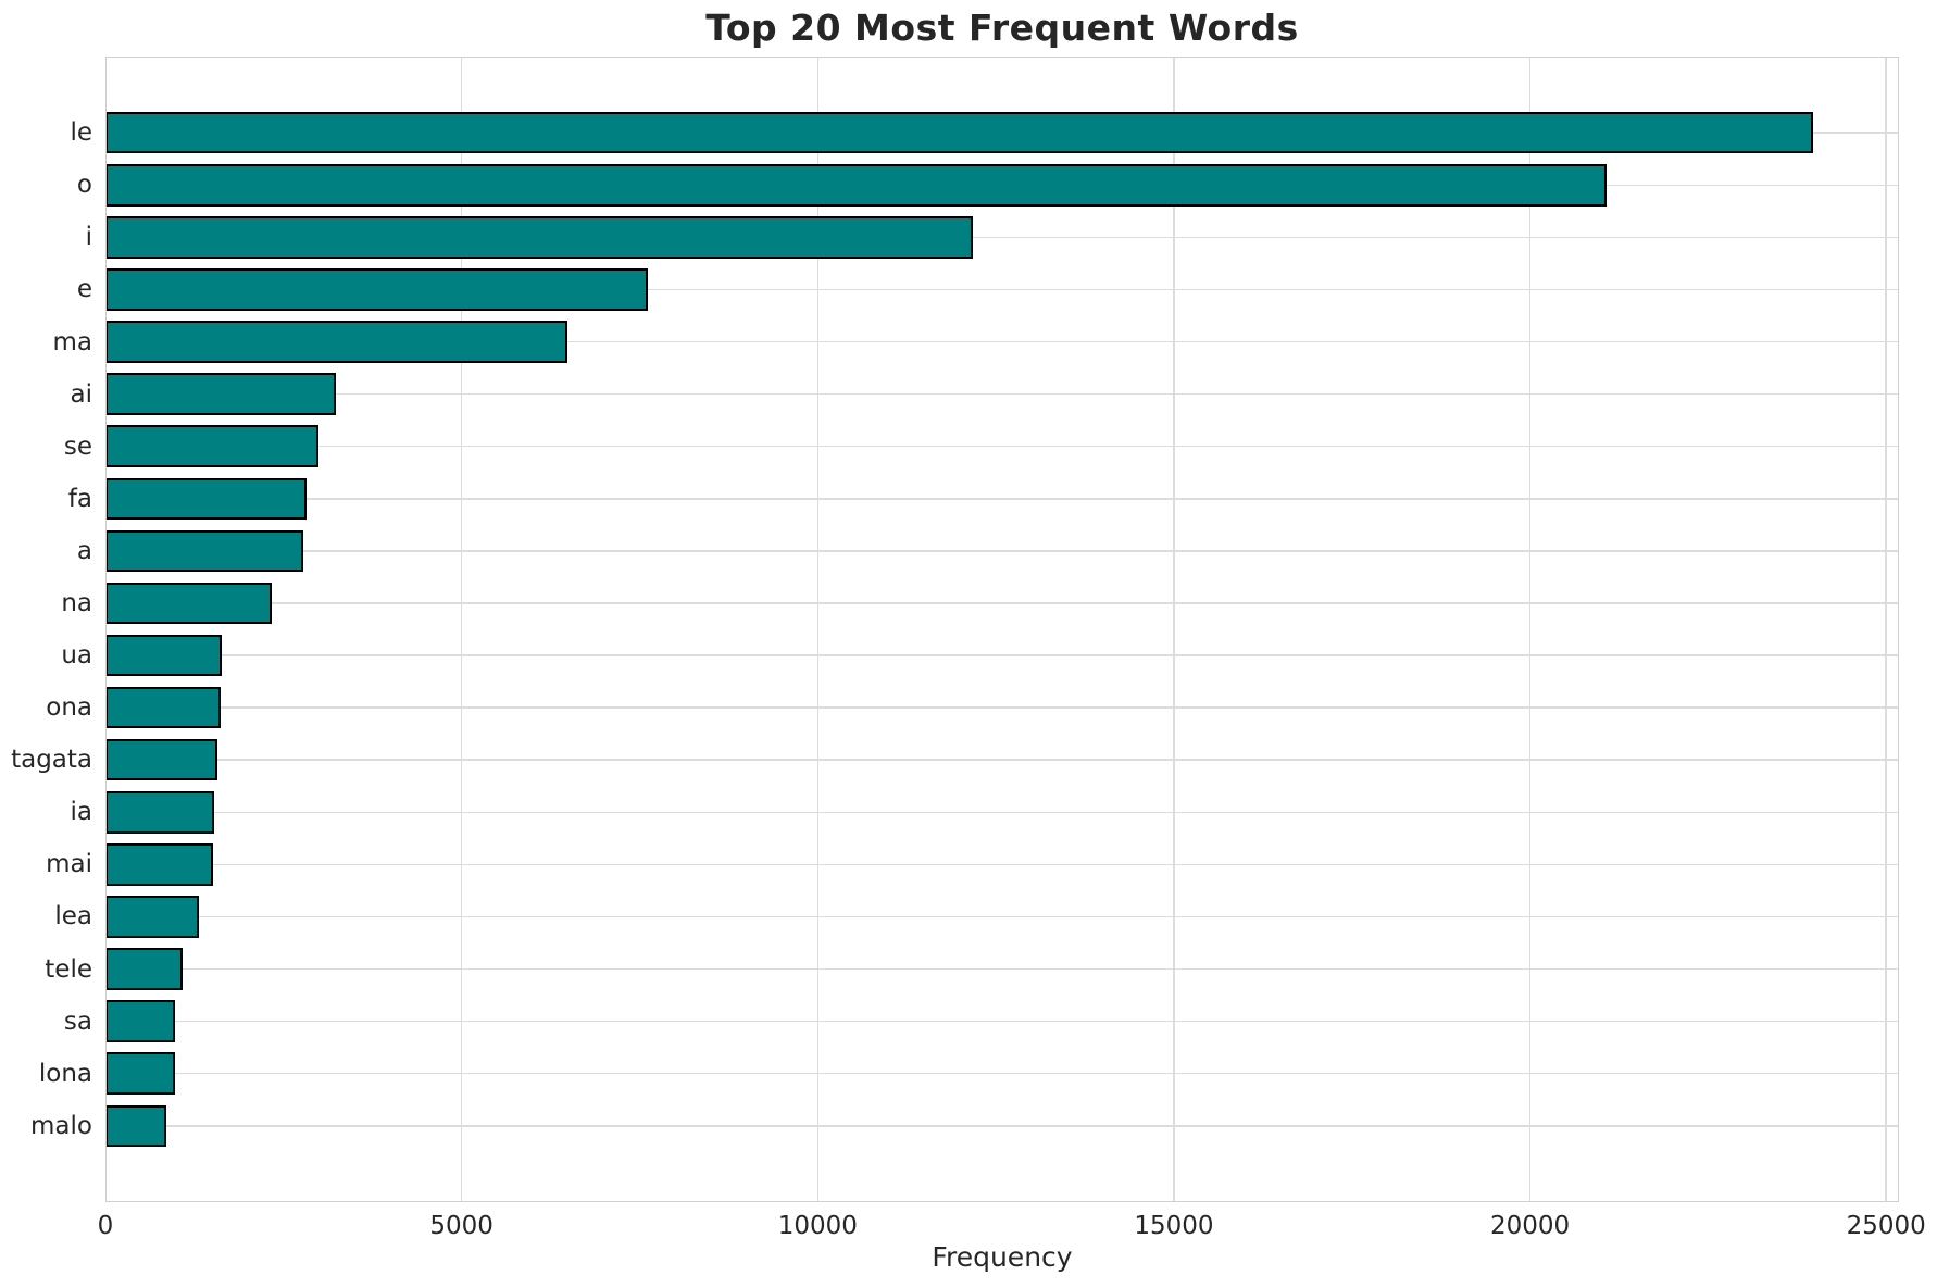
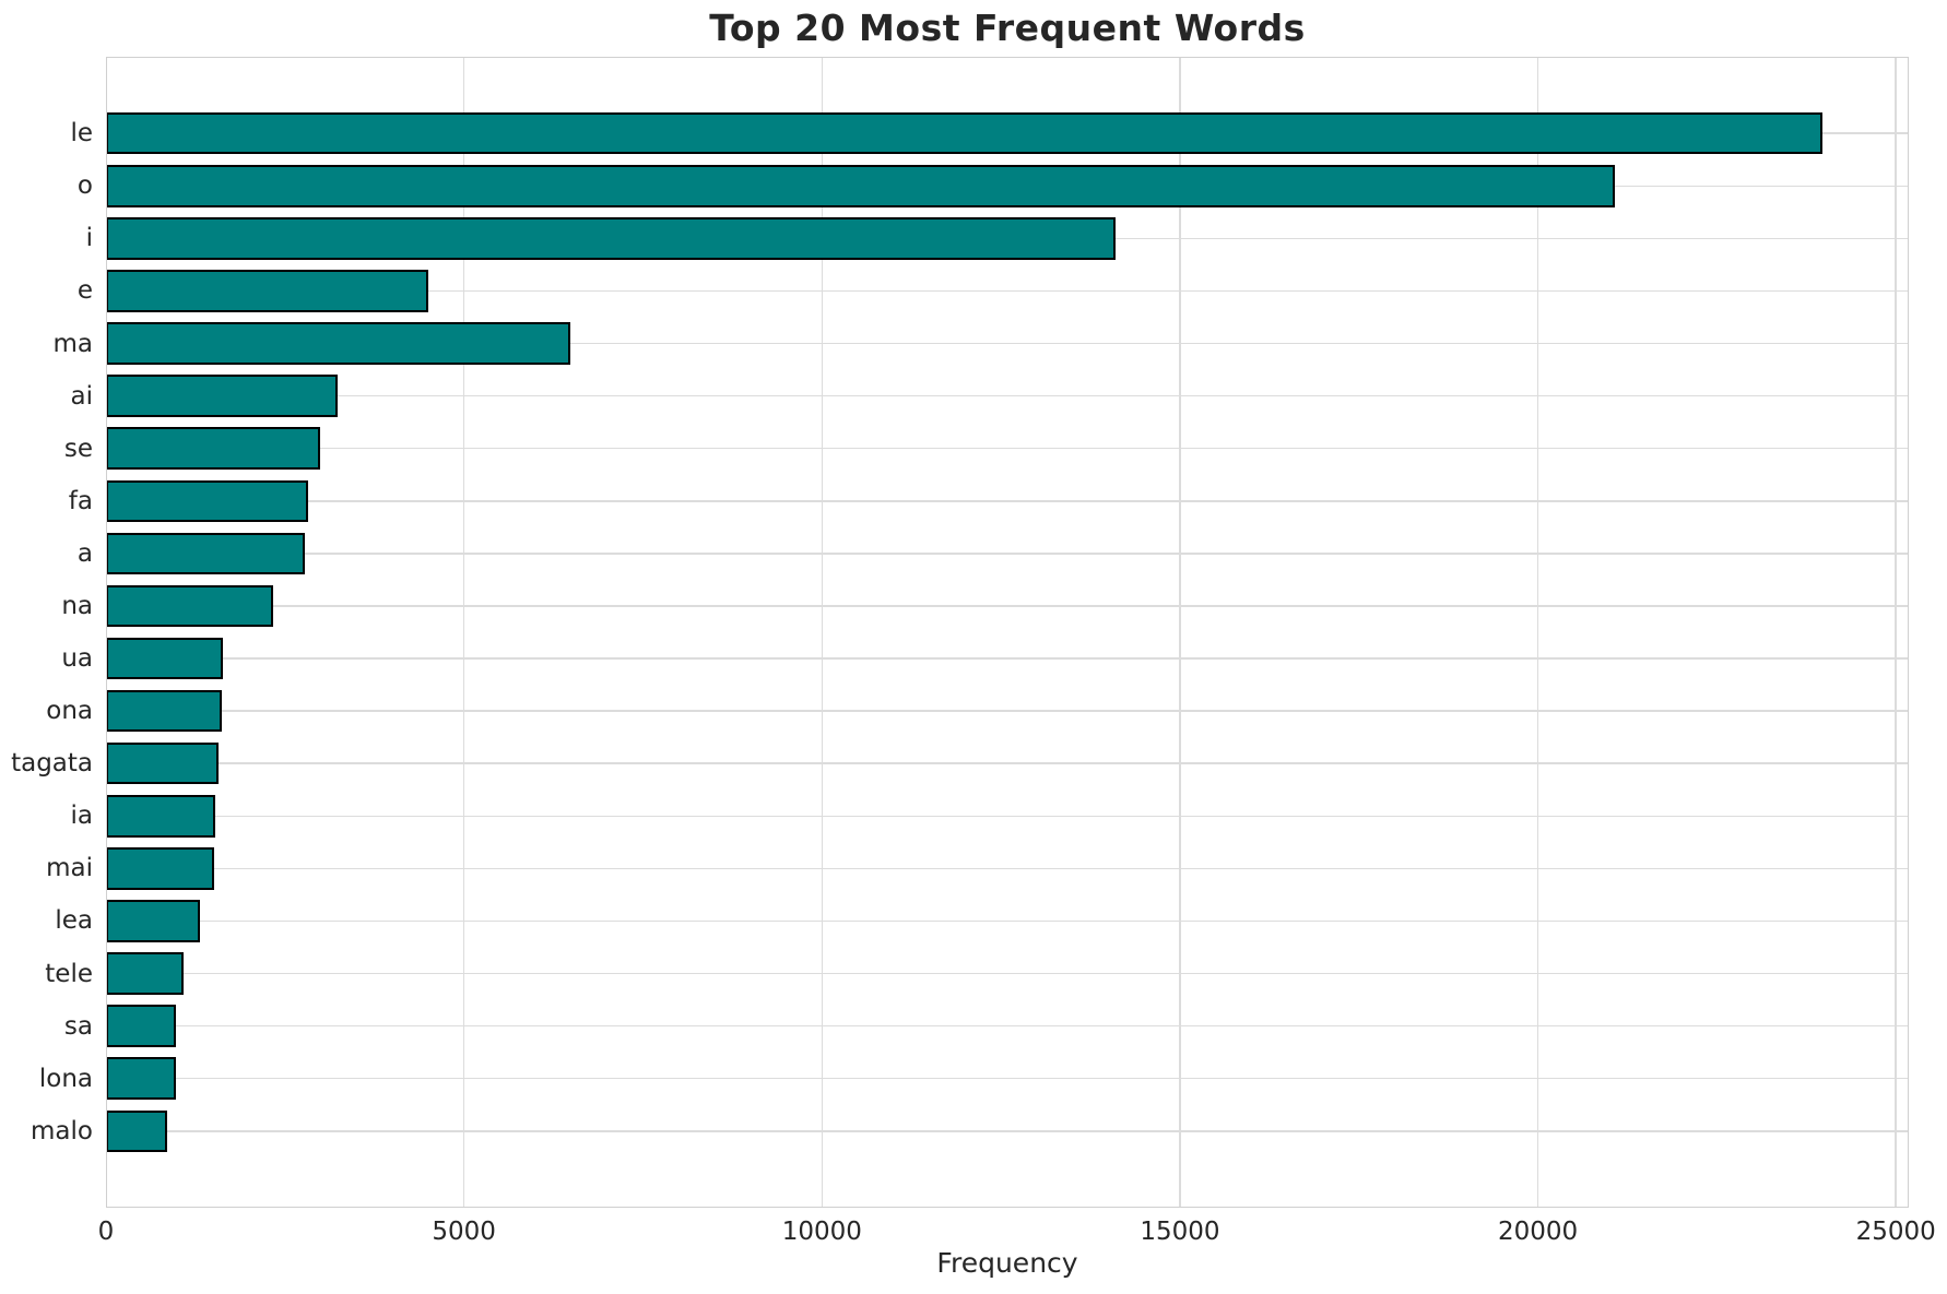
i: 12200 -> 14100
e: 7600 -> 4500
